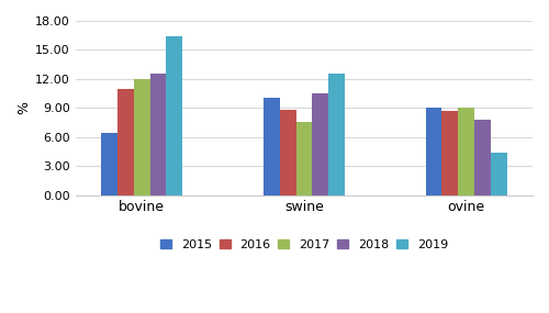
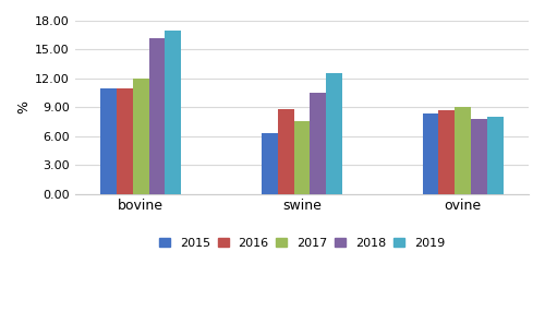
2015/bovine: 6.4 -> 11.0
2018/bovine: 12.6 -> 16.2
2019/bovine: 16.4 -> 17.0
2015/swine: 10.0 -> 6.3
2015/ovine: 9.0 -> 8.3
2019/ovine: 4.4 -> 8.0
